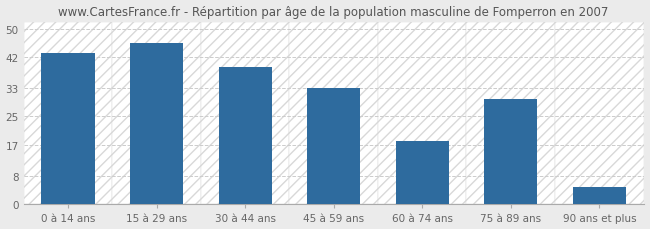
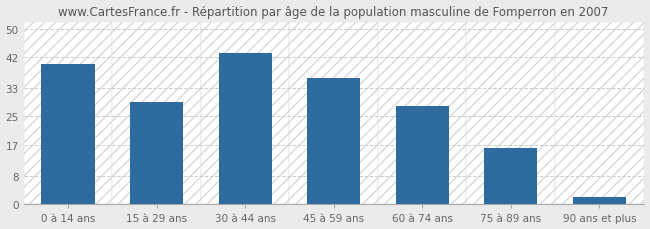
0 à 14 ans: 43 -> 40
15 à 29 ans: 46 -> 29
30 à 44 ans: 39 -> 43
45 à 59 ans: 33 -> 36
60 à 74 ans: 18 -> 28
75 à 89 ans: 30 -> 16
90 ans et plus: 5 -> 2
